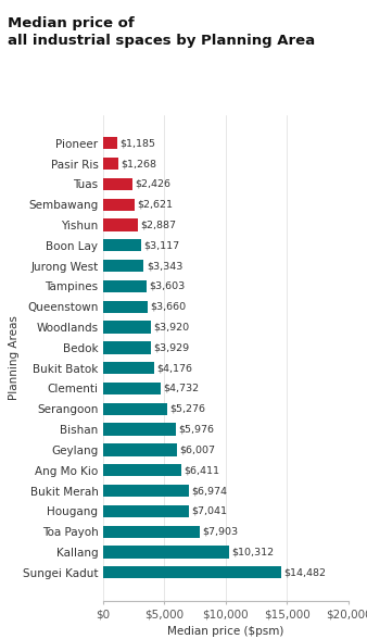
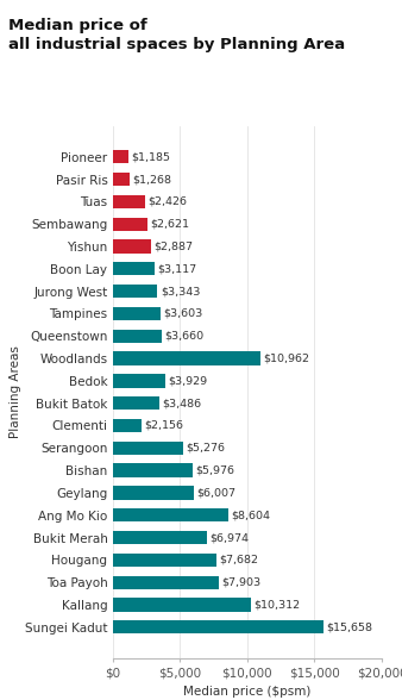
Woodlands: $3,920 -> $10,962
Bukit Batok: $4,176 -> $3,486
Clementi: $4,732 -> $2,156
Ang Mo Kio: $6,411 -> $8,604
Hougang: $7,041 -> $7,682
Sungei Kadut: $14,482 -> $15,658
